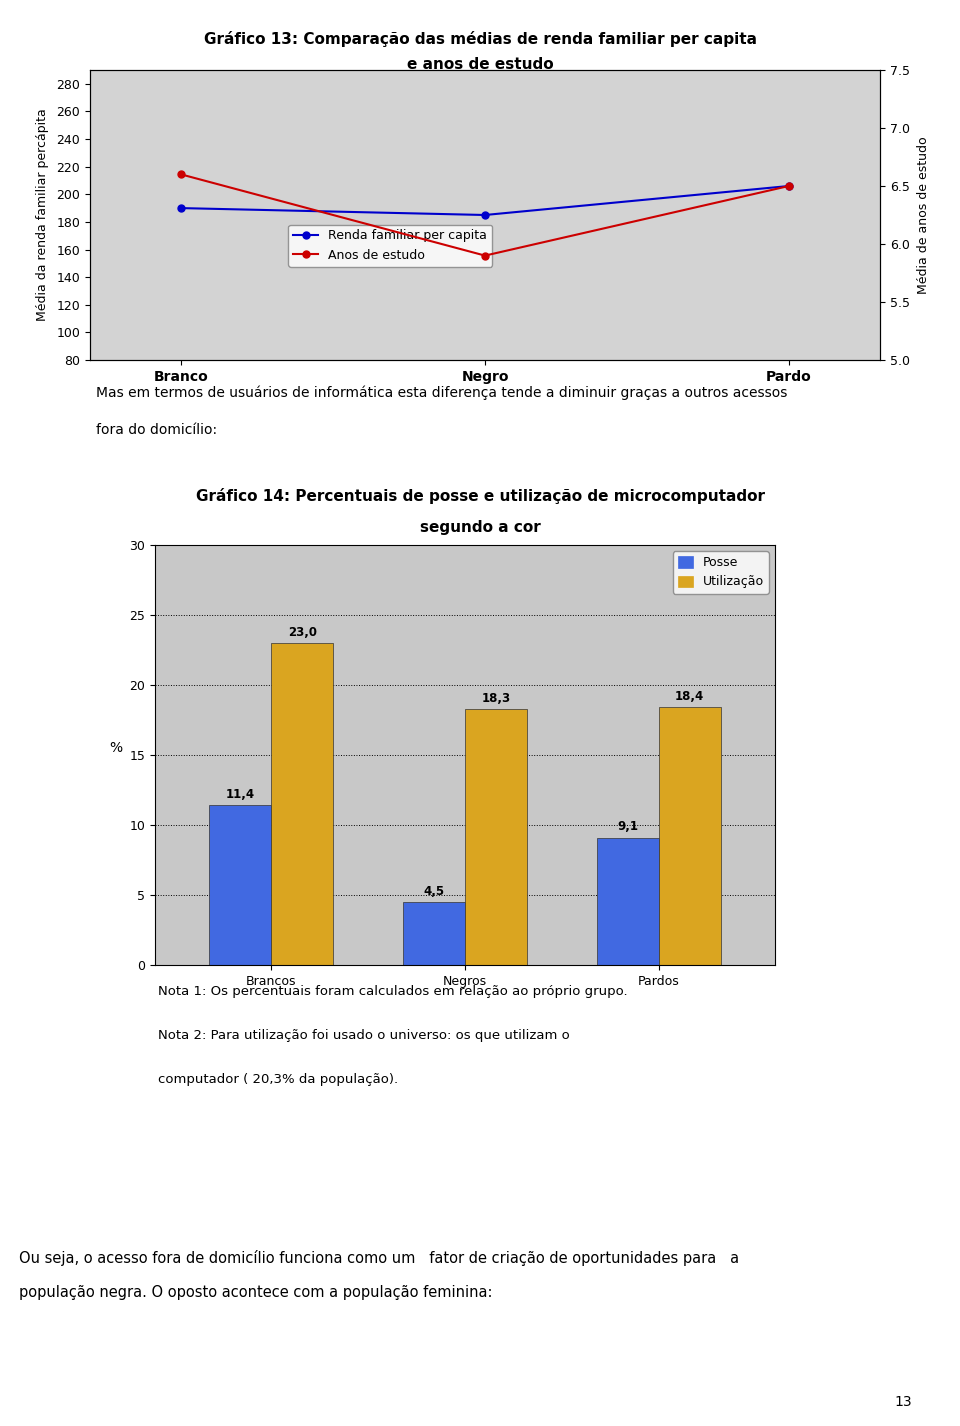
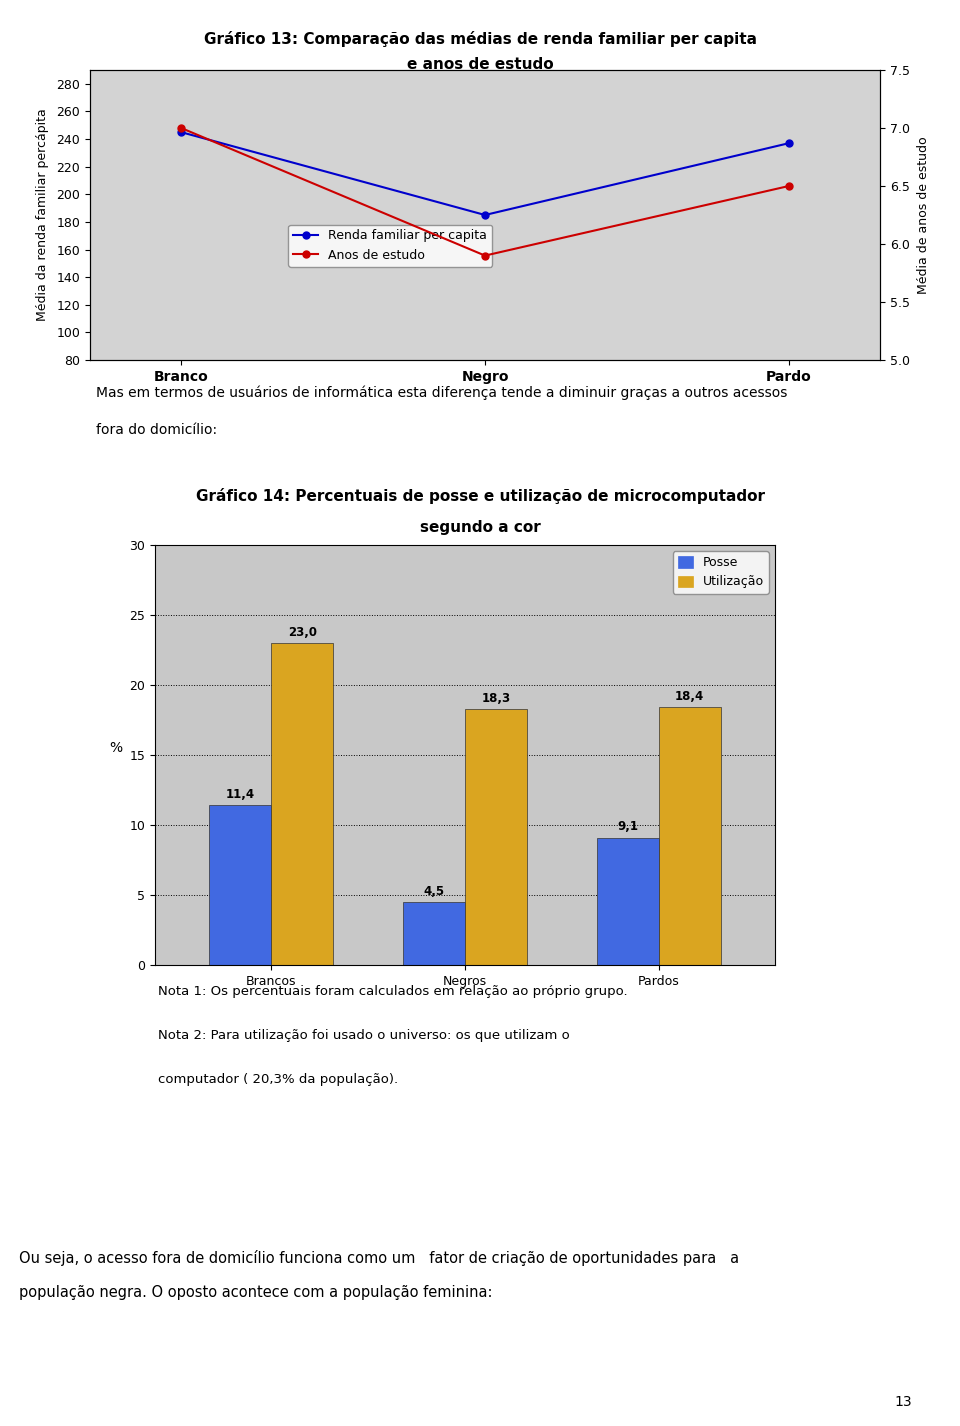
Renda familiar per capita/Branco: 190 -> 245
Anos de estudo/Branco: 6.6 -> 7.0
Renda familiar per capita/Pardo: 206 -> 237
